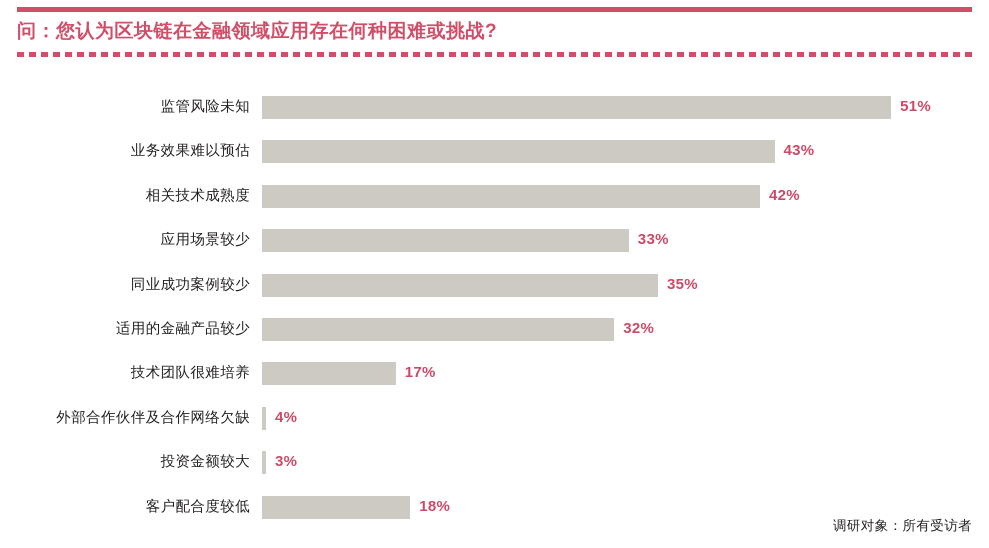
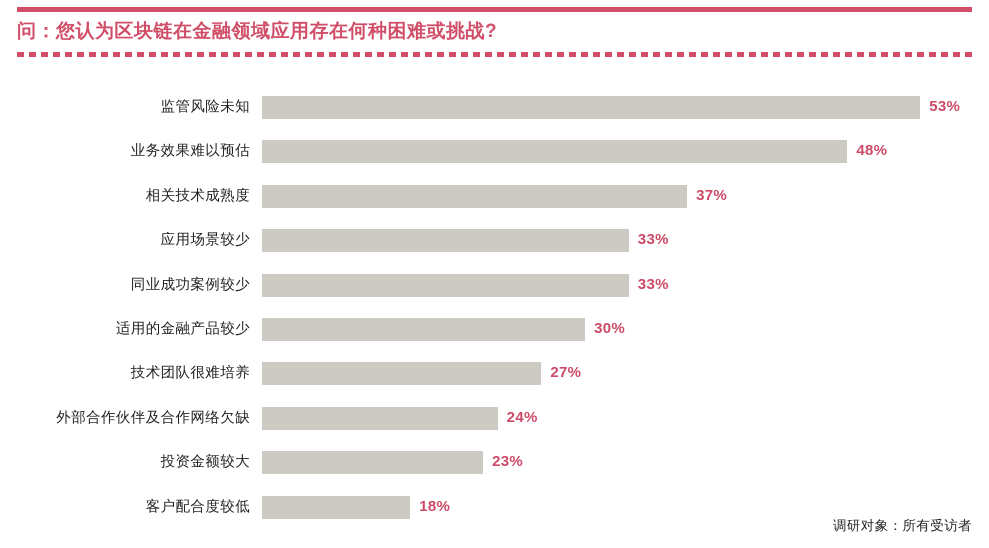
监管风险未知: 51% -> 53%
业务效果难以预估: 43% -> 48%
相关技术成熟度: 42% -> 37%
同业成功案例较少: 35% -> 33%
适用的金融产品较少: 32% -> 30%
技术团队很难培养: 17% -> 27%
外部合作伙伴及合作网络欠缺: 4% -> 24%
投资金额较大: 3% -> 23%
